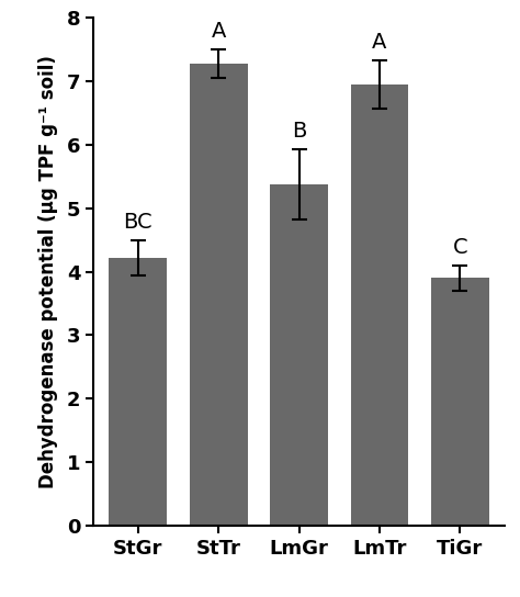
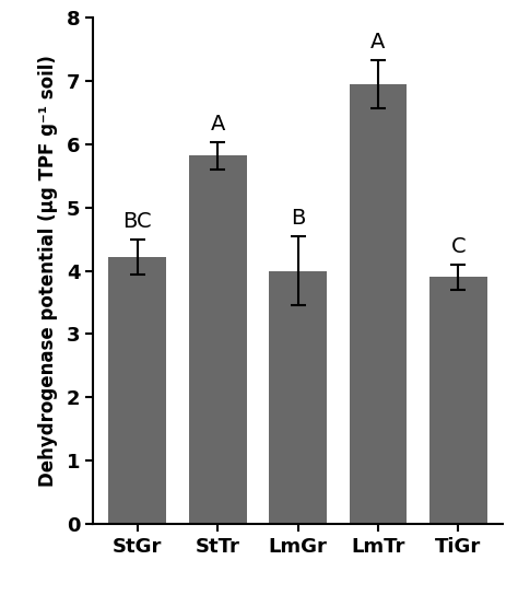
StTr: 7.28 -> 5.82
LmGr: 5.38 -> 4.00
